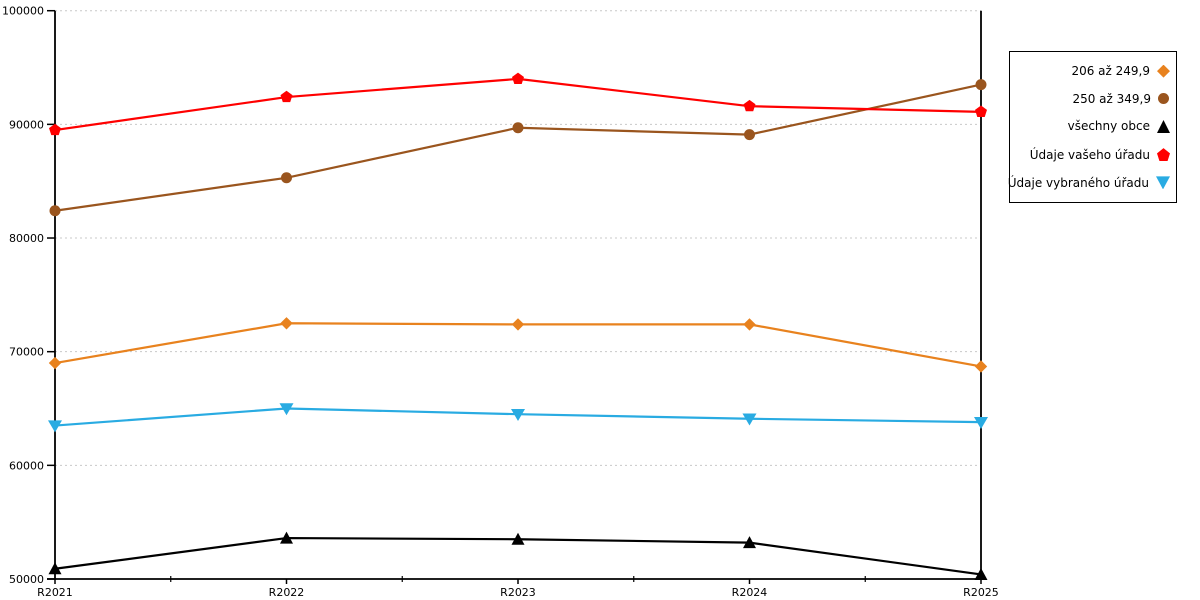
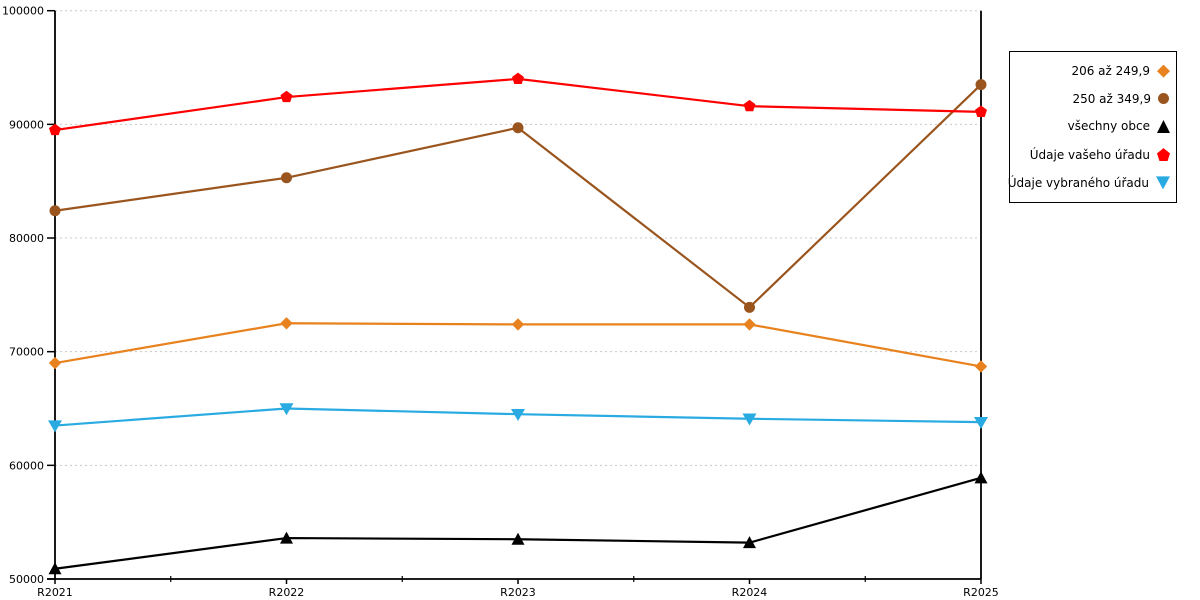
250 až 349,9/R2024: 89100 -> 73900
všechny obce/R2025: 50400 -> 58900
